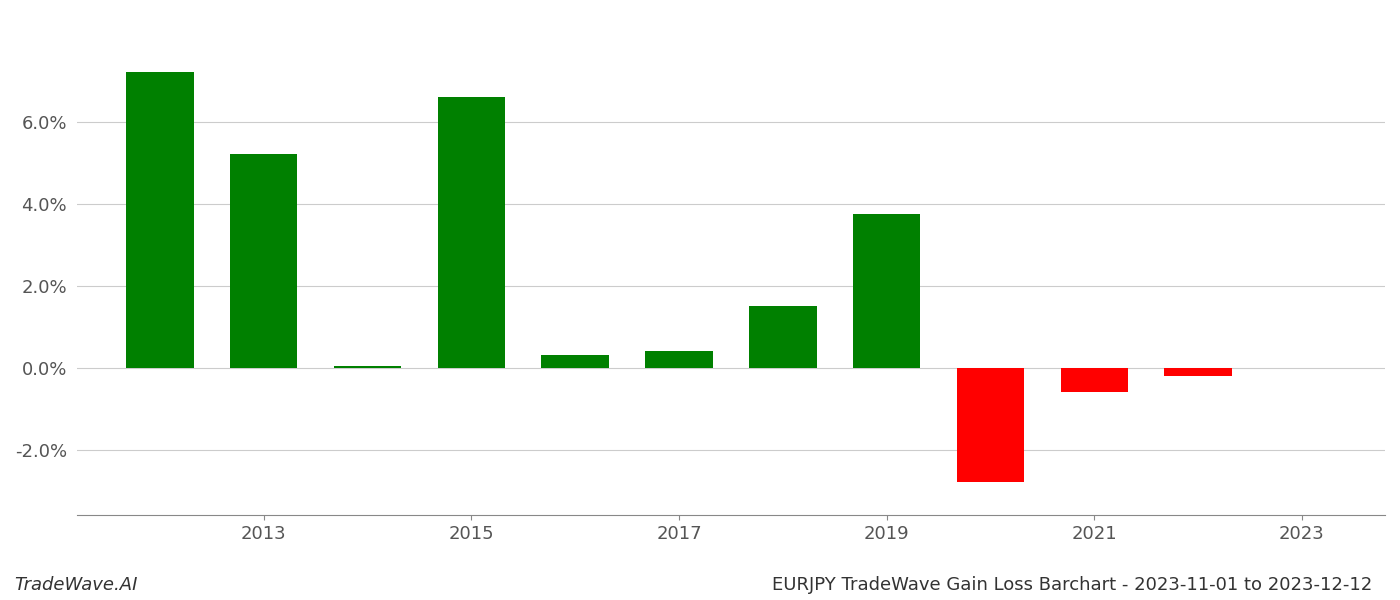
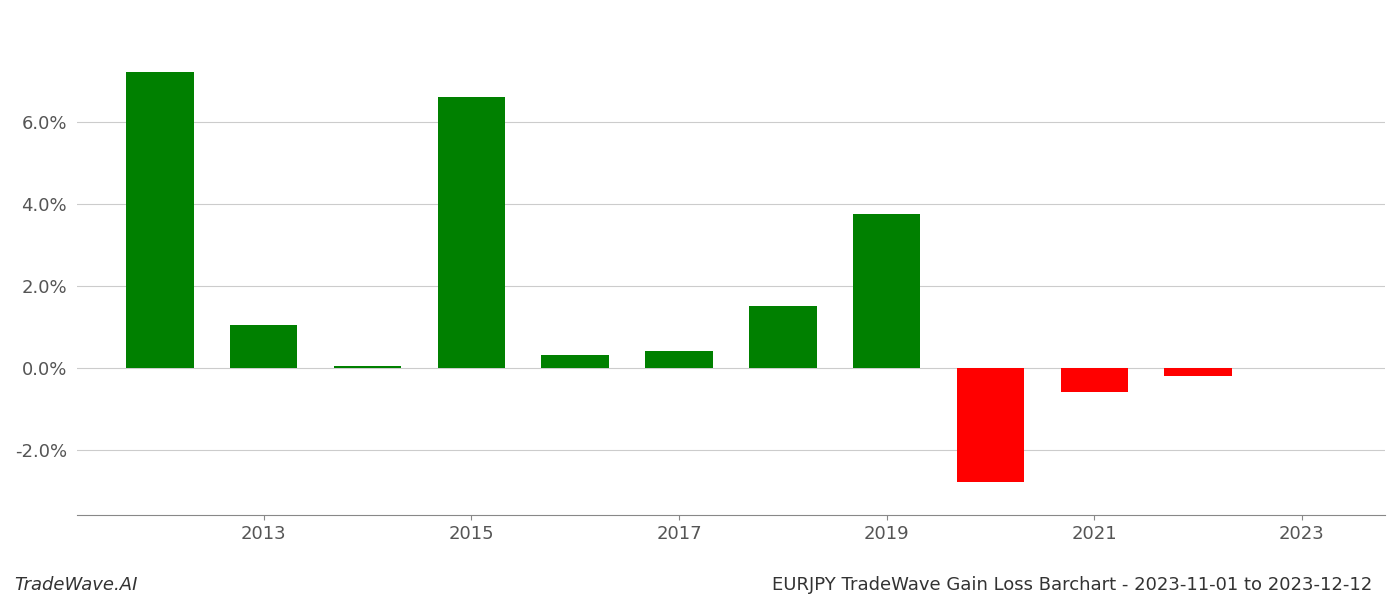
2013: 5.20% -> 1.05%
